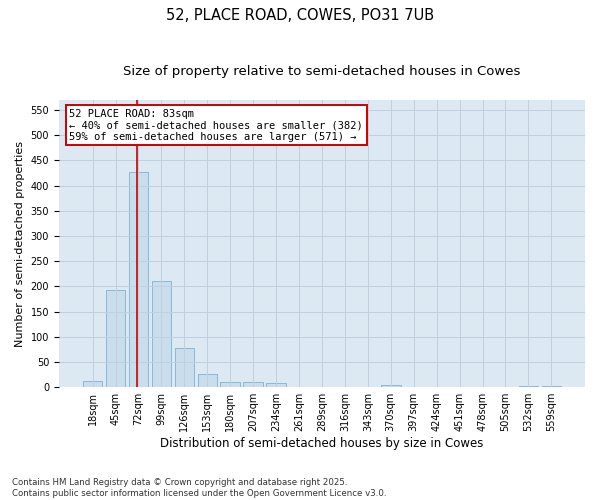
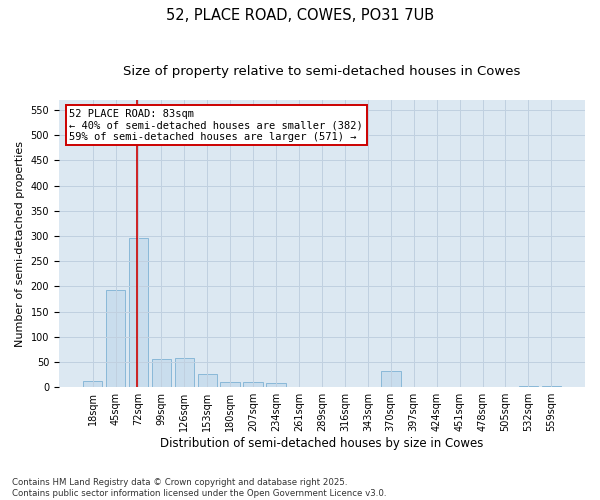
72sqm: 427 -> 296
99sqm: 210 -> 56
126sqm: 77 -> 58
370sqm: 4 -> 32
